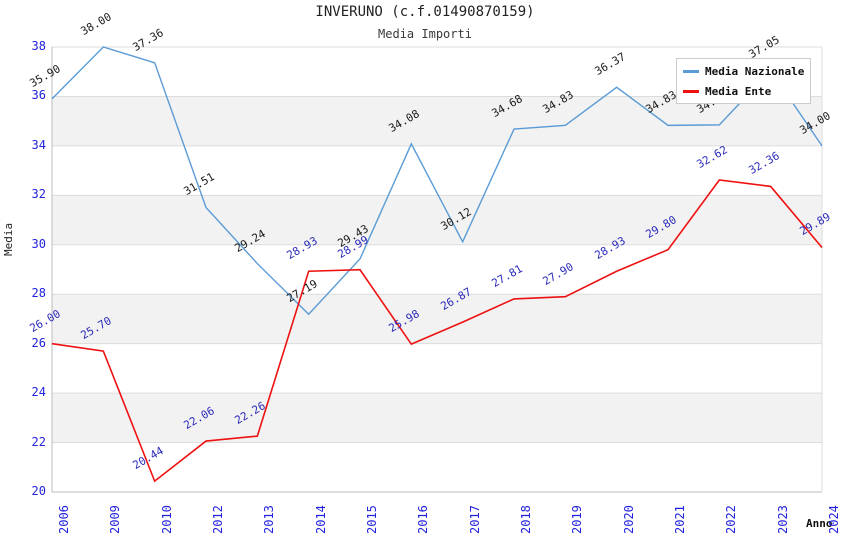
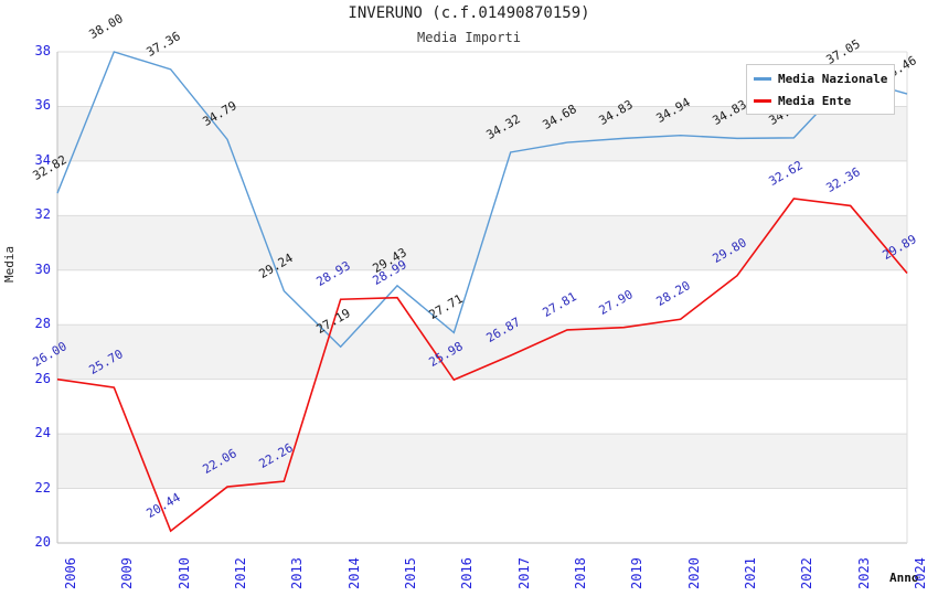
Media Nazionale/2006: 35.90 -> 32.82
Media Nazionale/2012: 31.51 -> 34.79
Media Nazionale/2016: 34.08 -> 27.71
Media Nazionale/2017: 30.12 -> 34.32
Media Nazionale/2020: 36.37 -> 34.94
Media Ente/2020: 28.93 -> 28.20
Media Nazionale/2024: 34.00 -> 36.46
